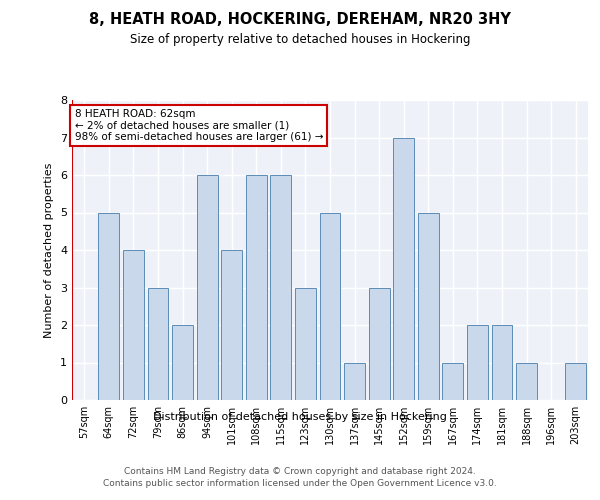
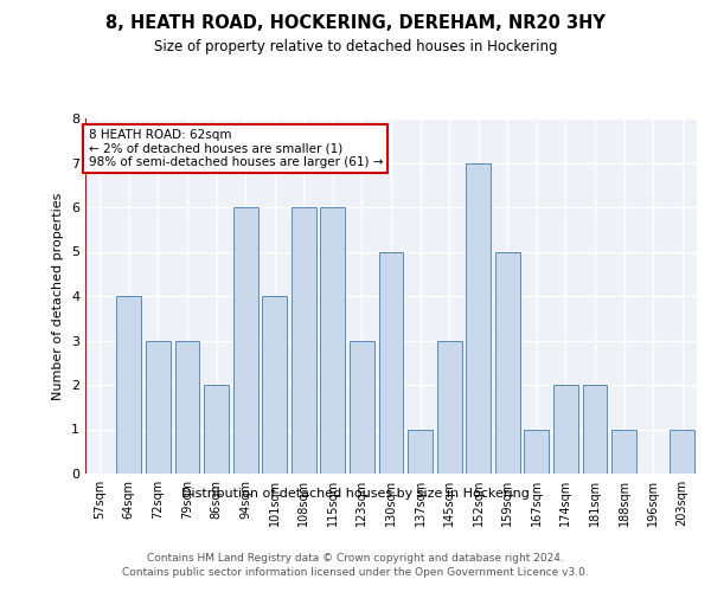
64sqm: 5 -> 4
72sqm: 4 -> 3
